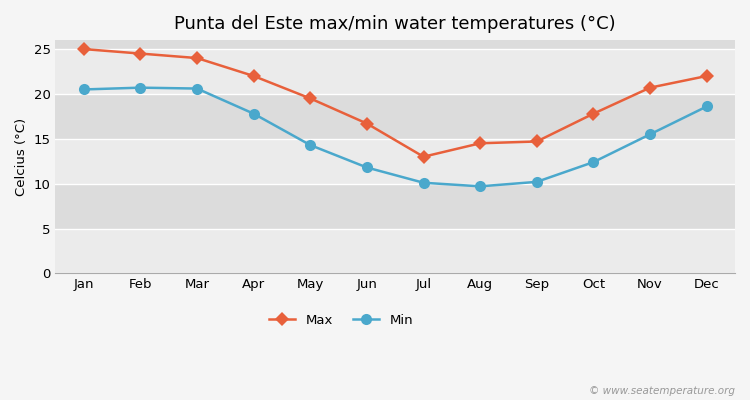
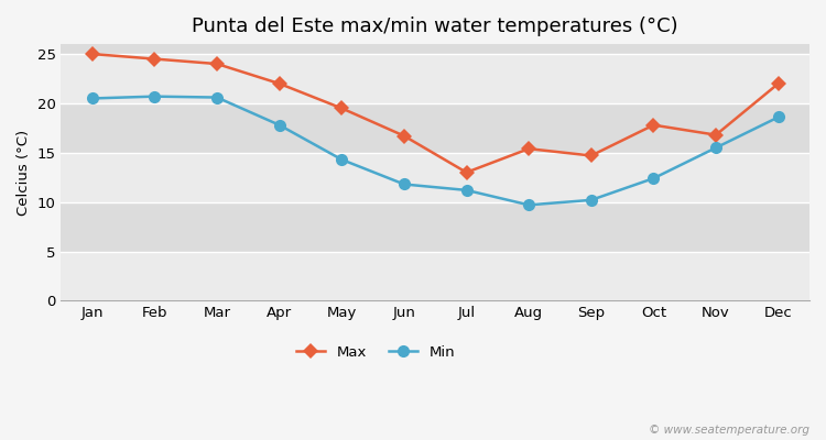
Min/Jul: 10.1 -> 11.2
Max/Aug: 14.5 -> 15.4
Max/Nov: 20.7 -> 16.8
